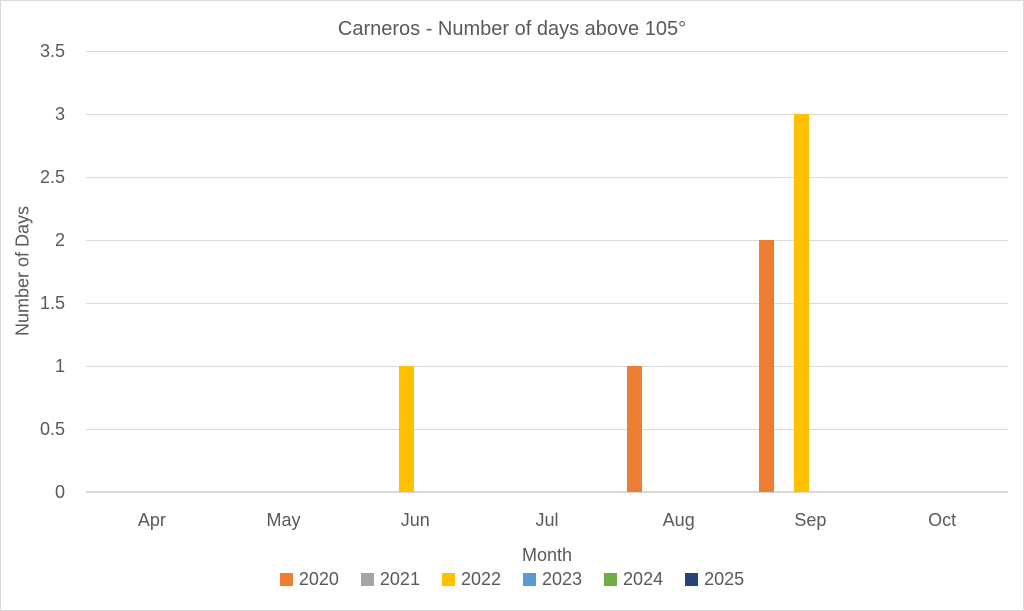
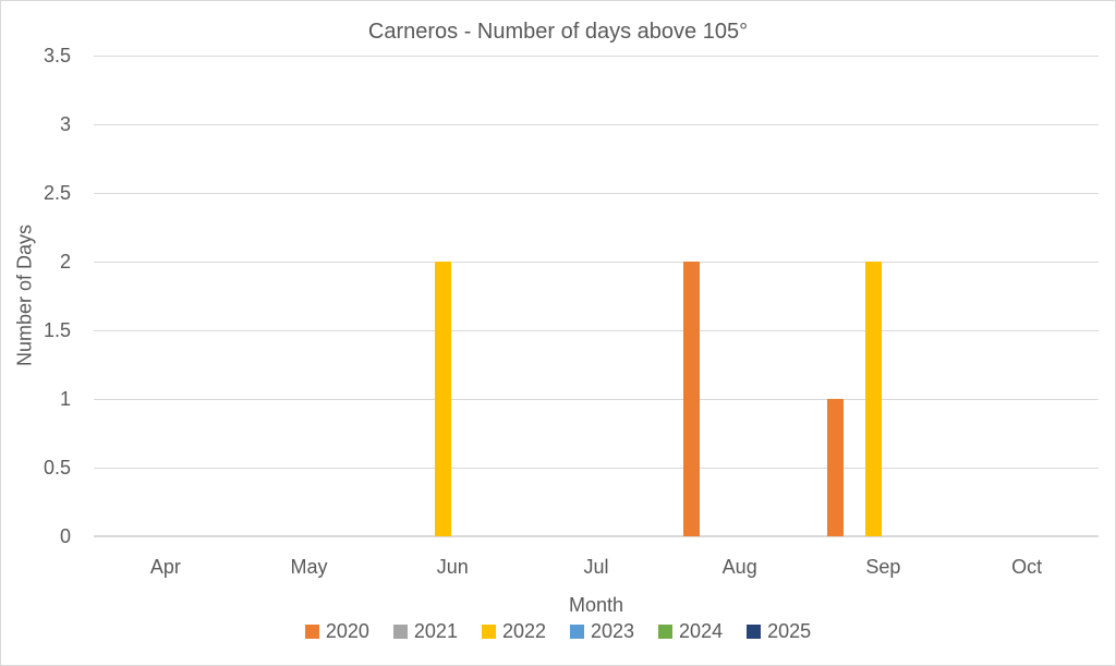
2022/Jun: 1 -> 2
2020/Aug: 1 -> 2
2020/Sep: 2 -> 1
2022/Sep: 3 -> 2
